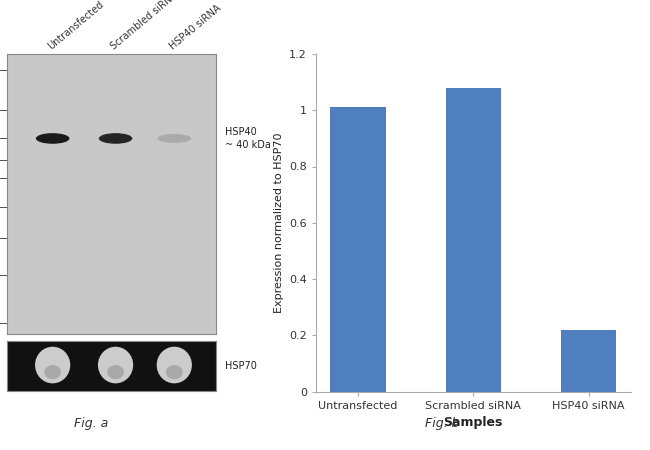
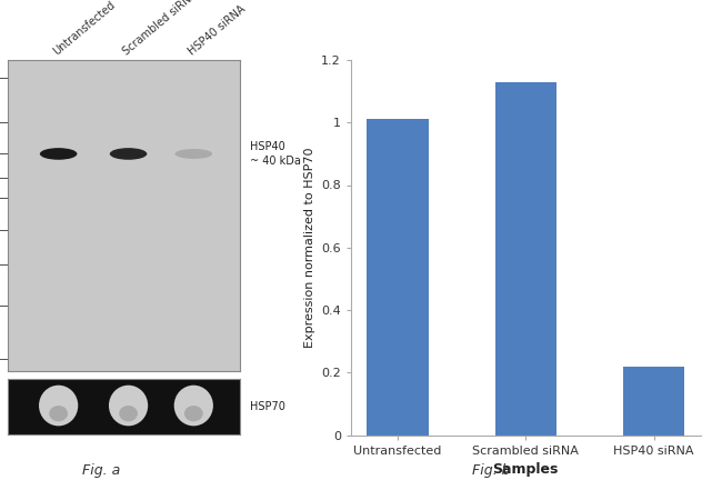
Scrambled siRNA: 1.08 -> 1.13
